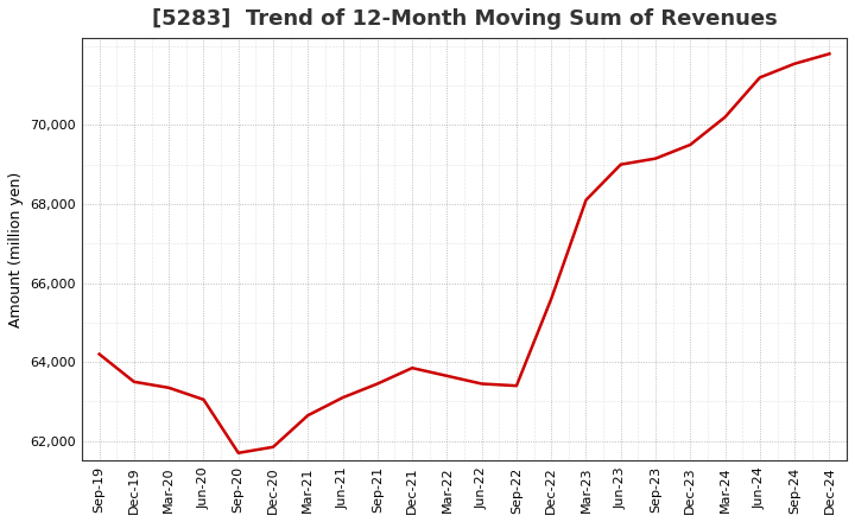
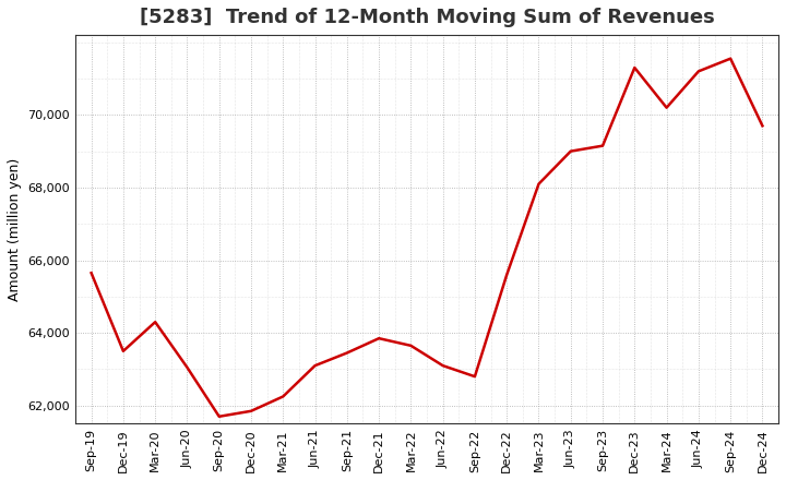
Sep-19: 64,200 -> 65,650
Mar-20: 63,350 -> 64,300
Mar-21: 62,650 -> 62,250
Jun-22: 63,450 -> 63,100
Sep-22: 63,400 -> 62,800
Dec-23: 69,500 -> 71,300
Dec-24: 71,800 -> 69,700
